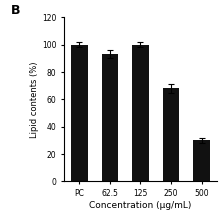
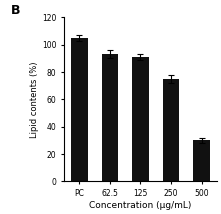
PC: 100 -> 105
125: 100 -> 91
250: 68 -> 75
